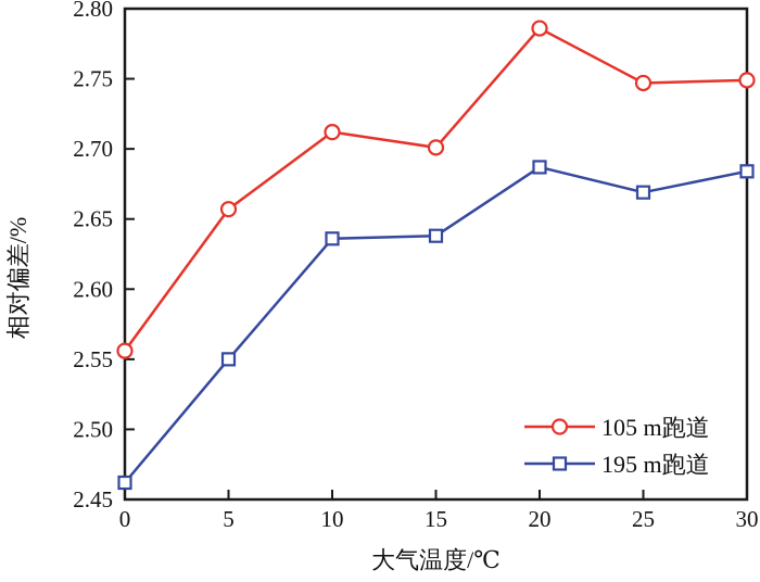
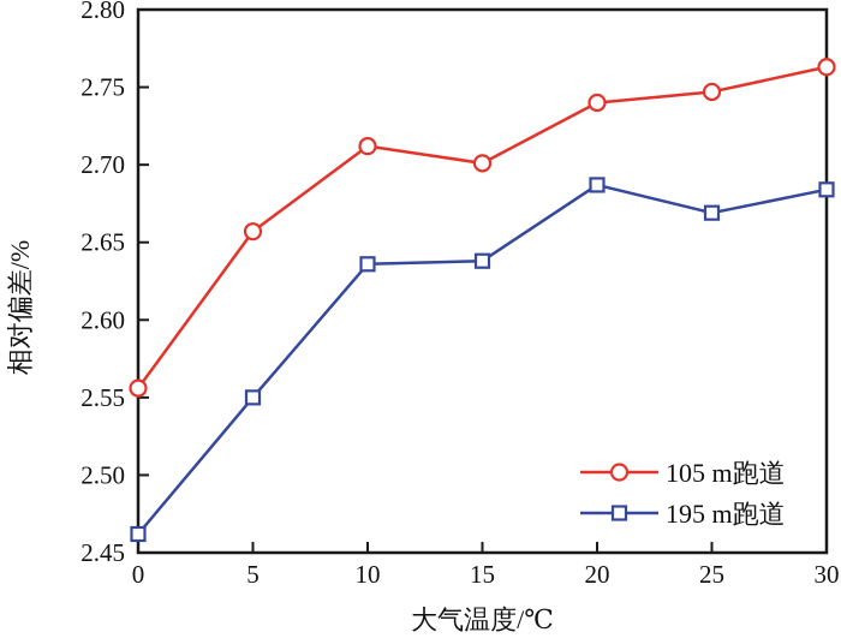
105 m跑道/20: 2.786 -> 2.740
105 m跑道/30: 2.749 -> 2.763
